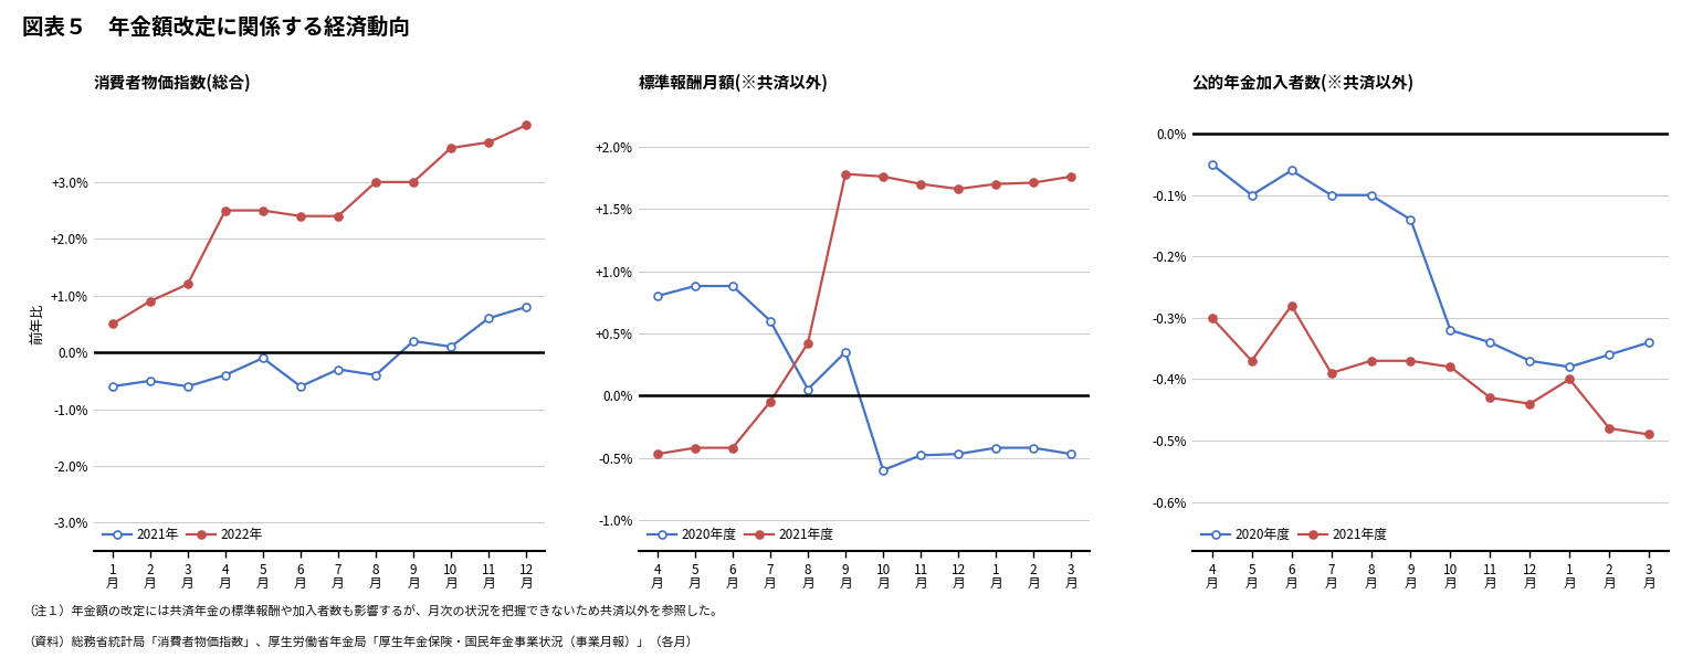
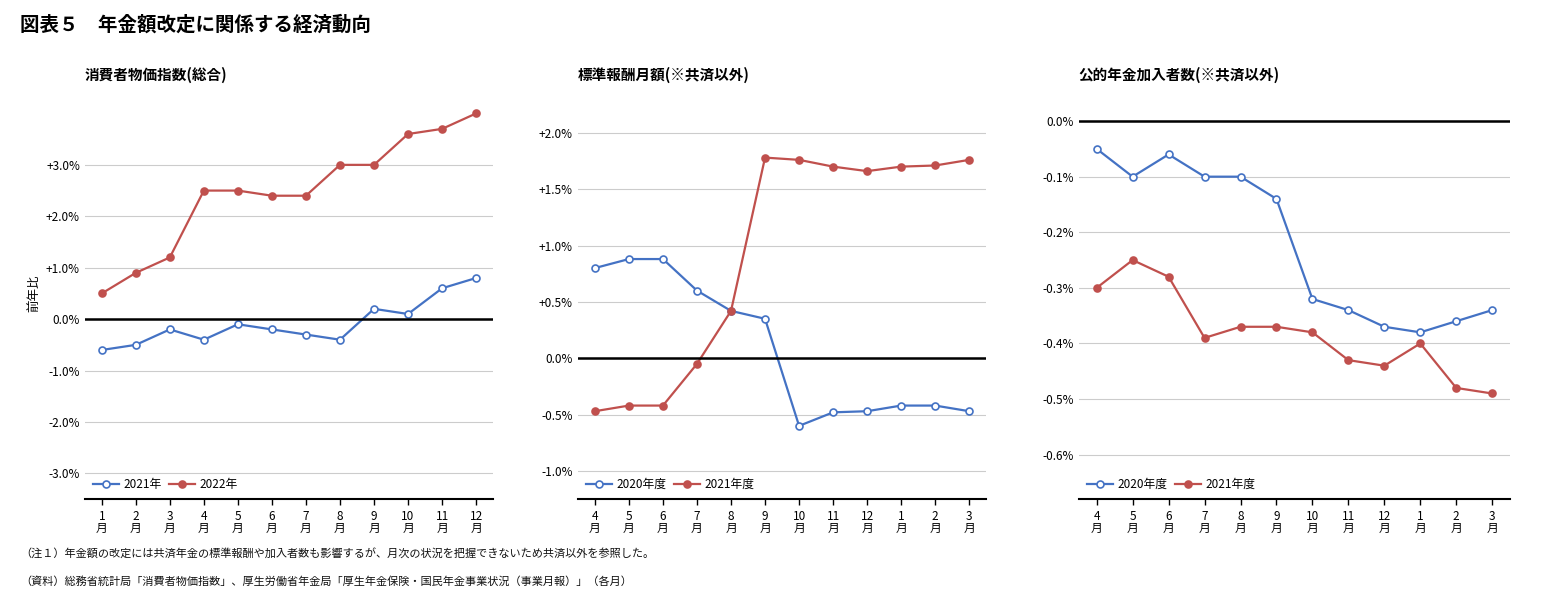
消費者物価指数(総合)/2021年/3 月: -0.6% -> -0.2%
消費者物価指数(総合)/2021年/6 月: -0.6% -> -0.2%
標準報酬月額(※共済以外)/2020年度/8 月: 0.05% -> 0.42%
公的年金加入者数(※共済以外)/2021年度/5 月: -0.37% -> -0.25%
